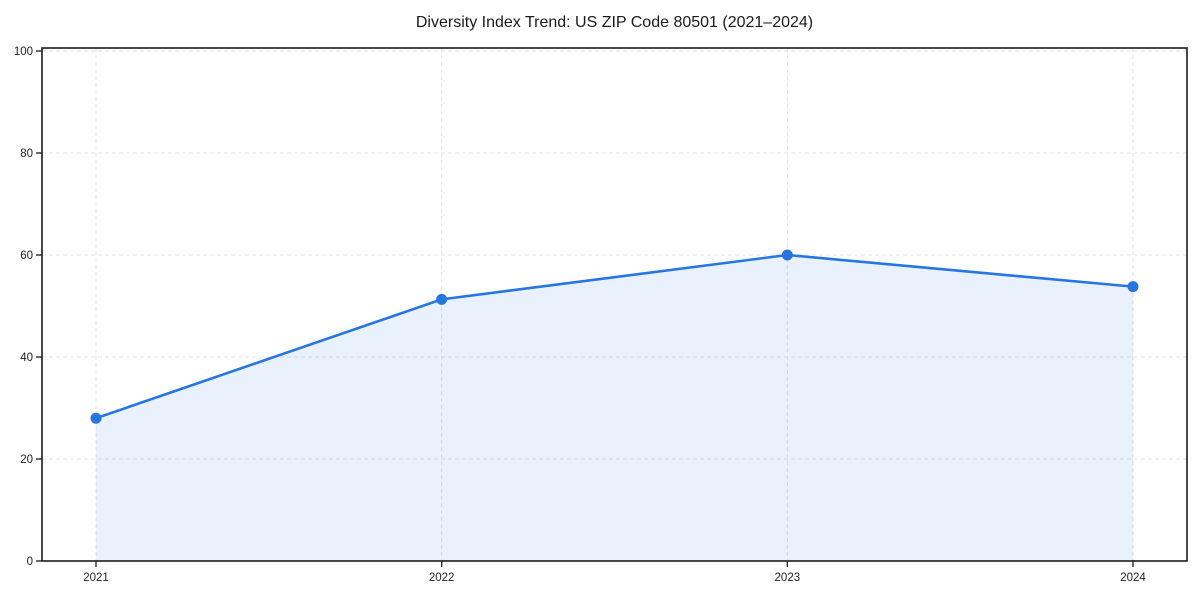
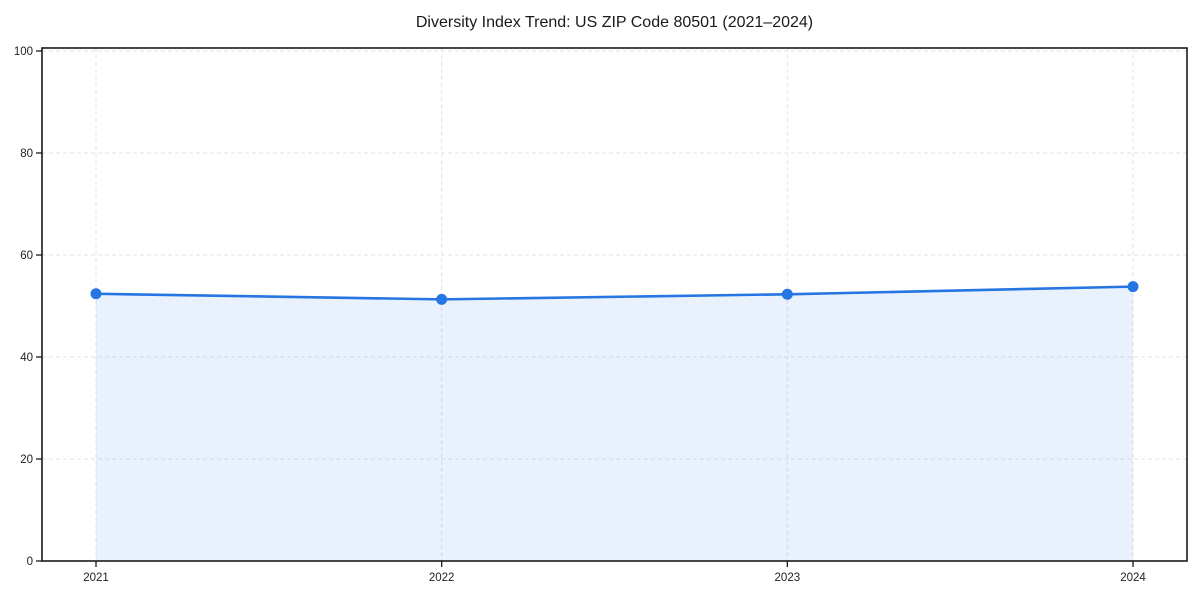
2021: 28 -> 52
2023: 60 -> 52
